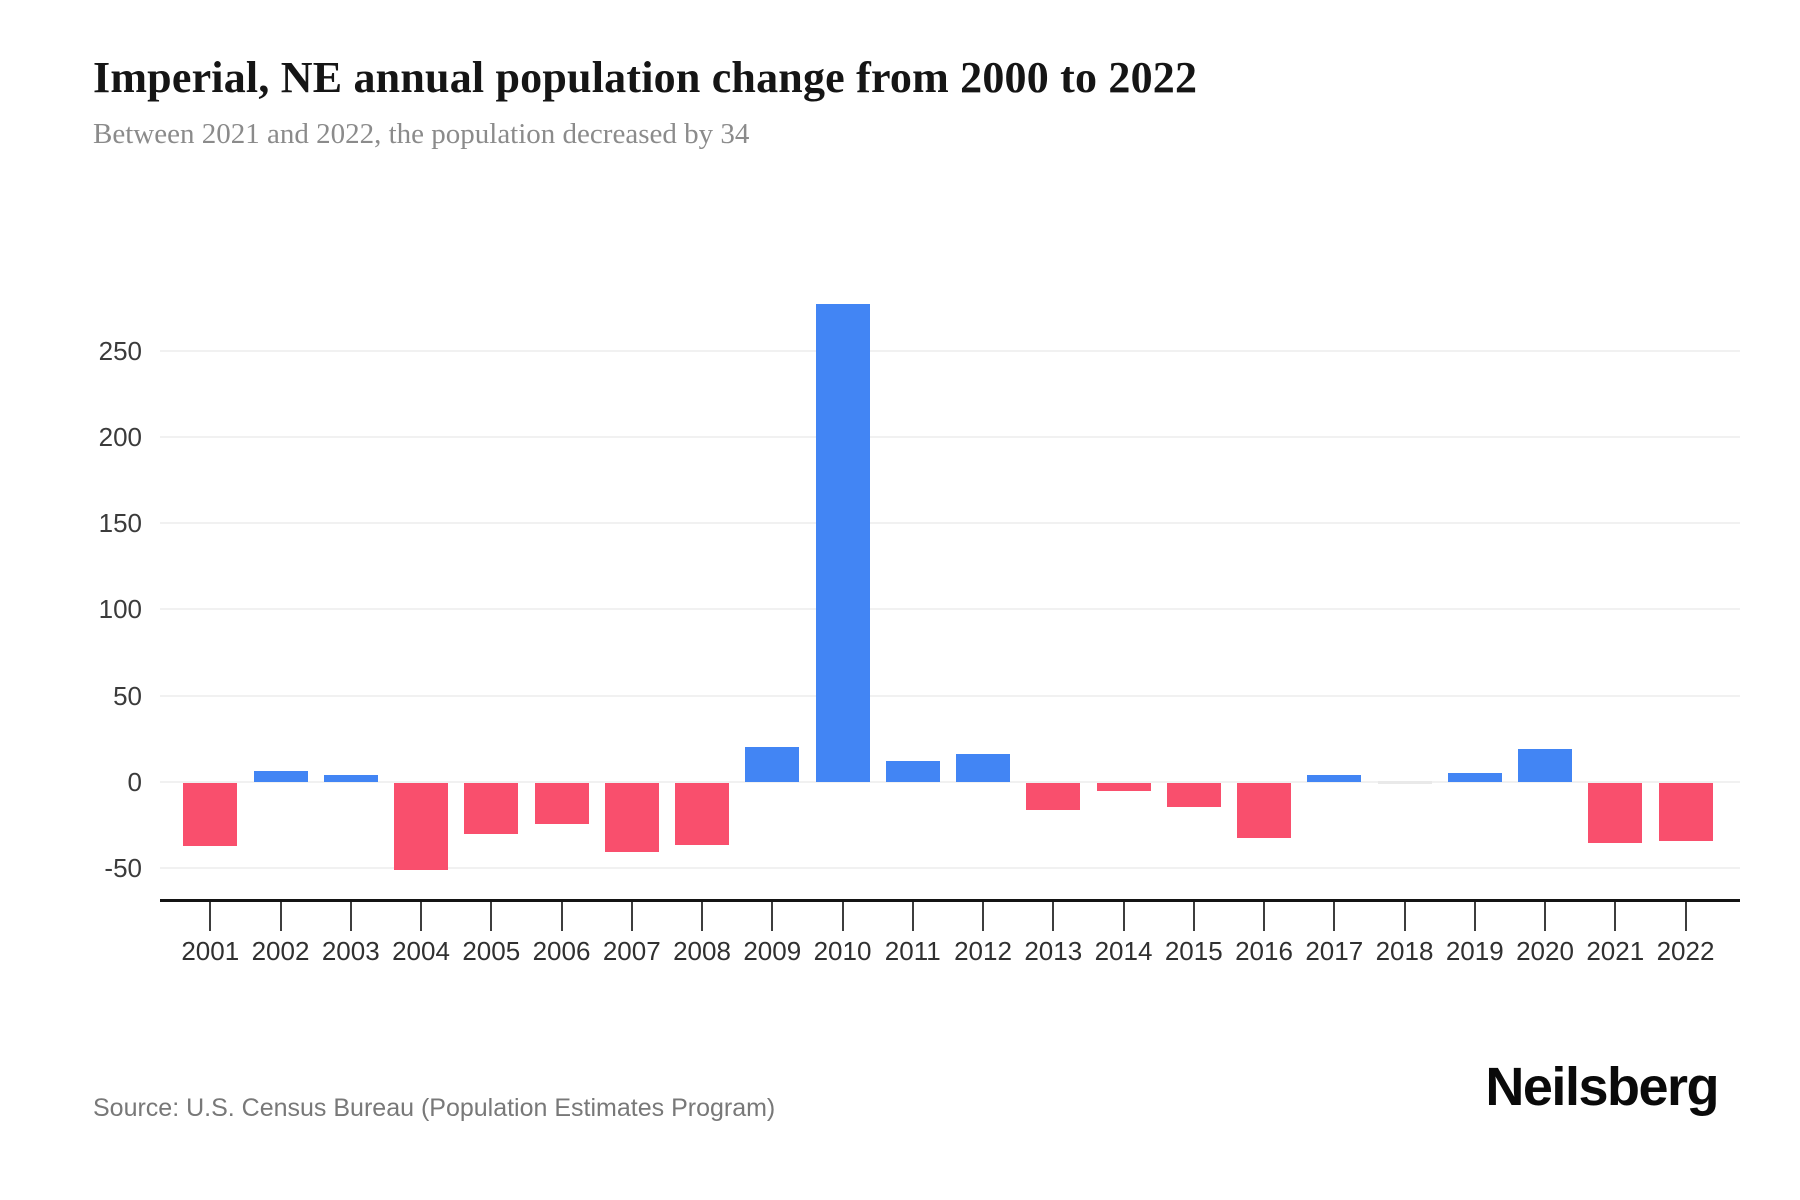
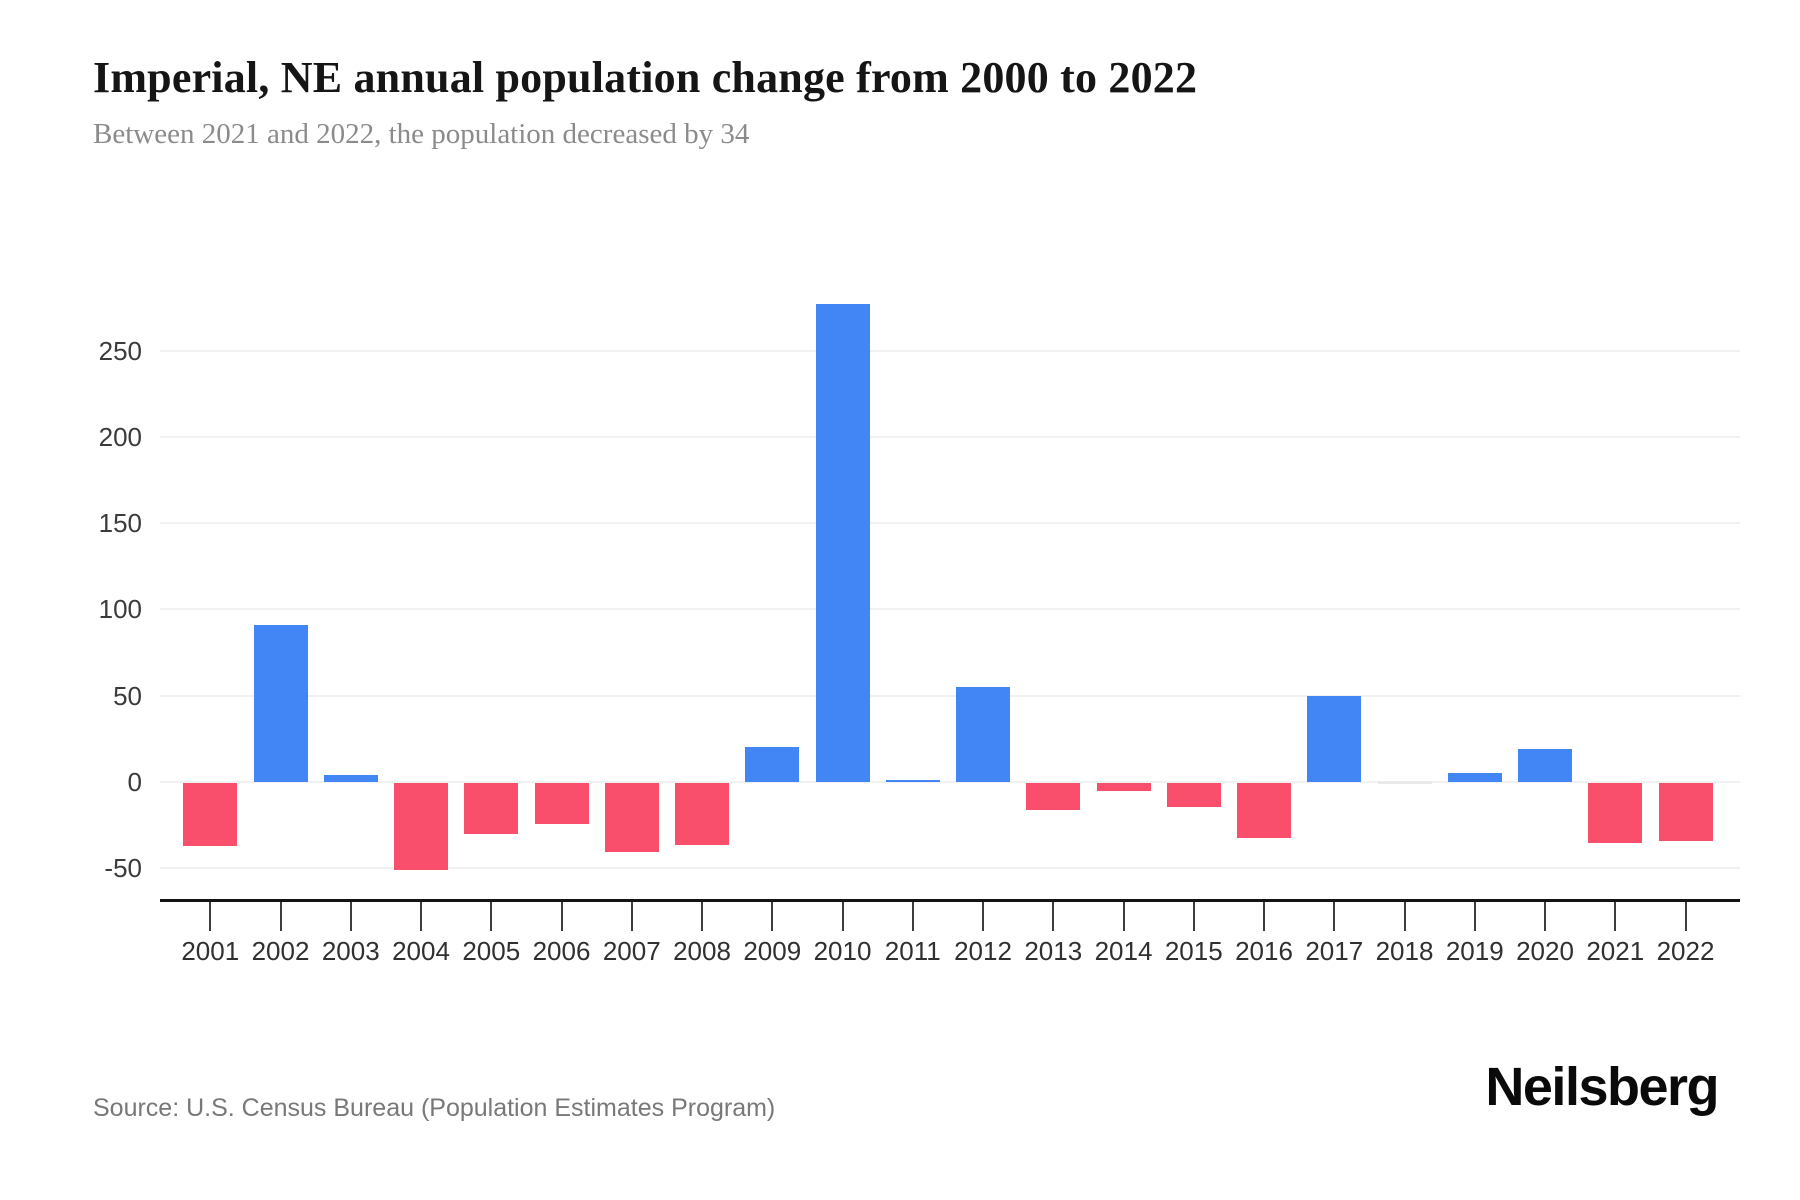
2002: 6 -> 91
2011: 12 -> 1
2012: 16 -> 55
2017: 4 -> 50
